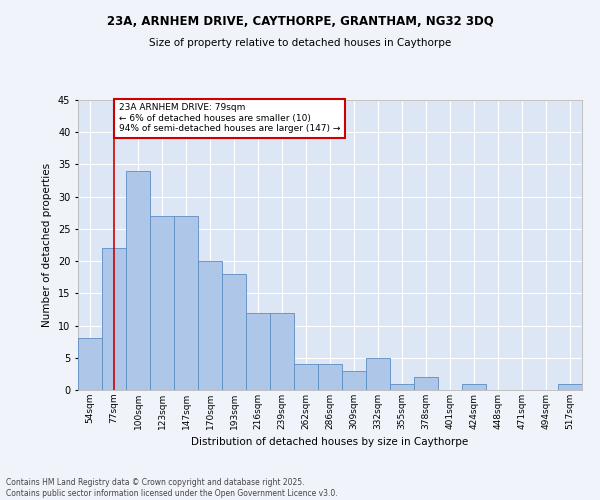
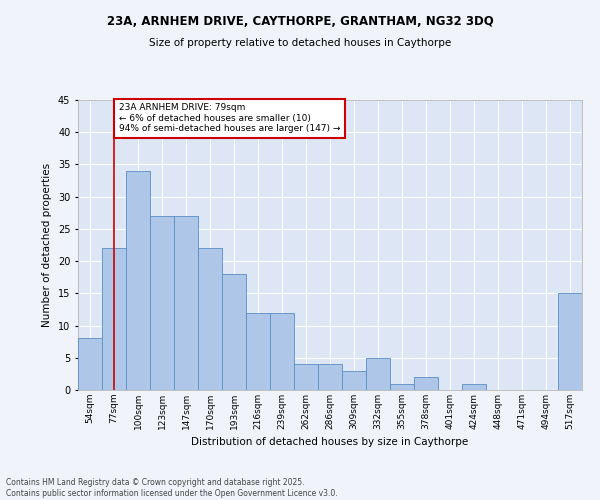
170sqm: 20 -> 22
517sqm: 1 -> 15
